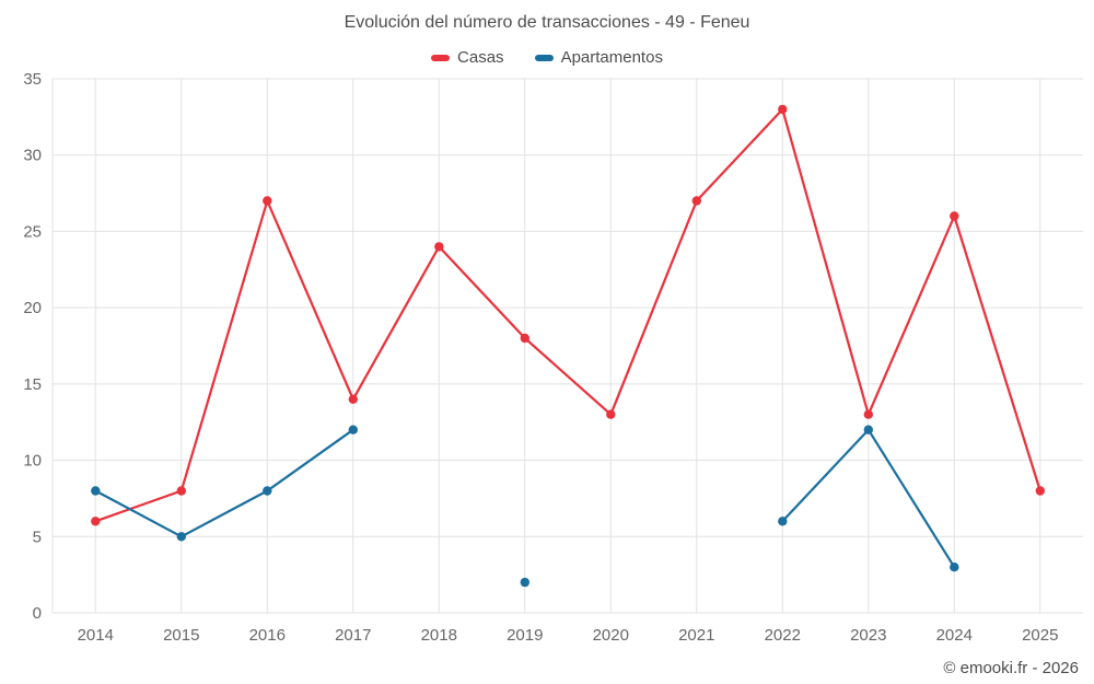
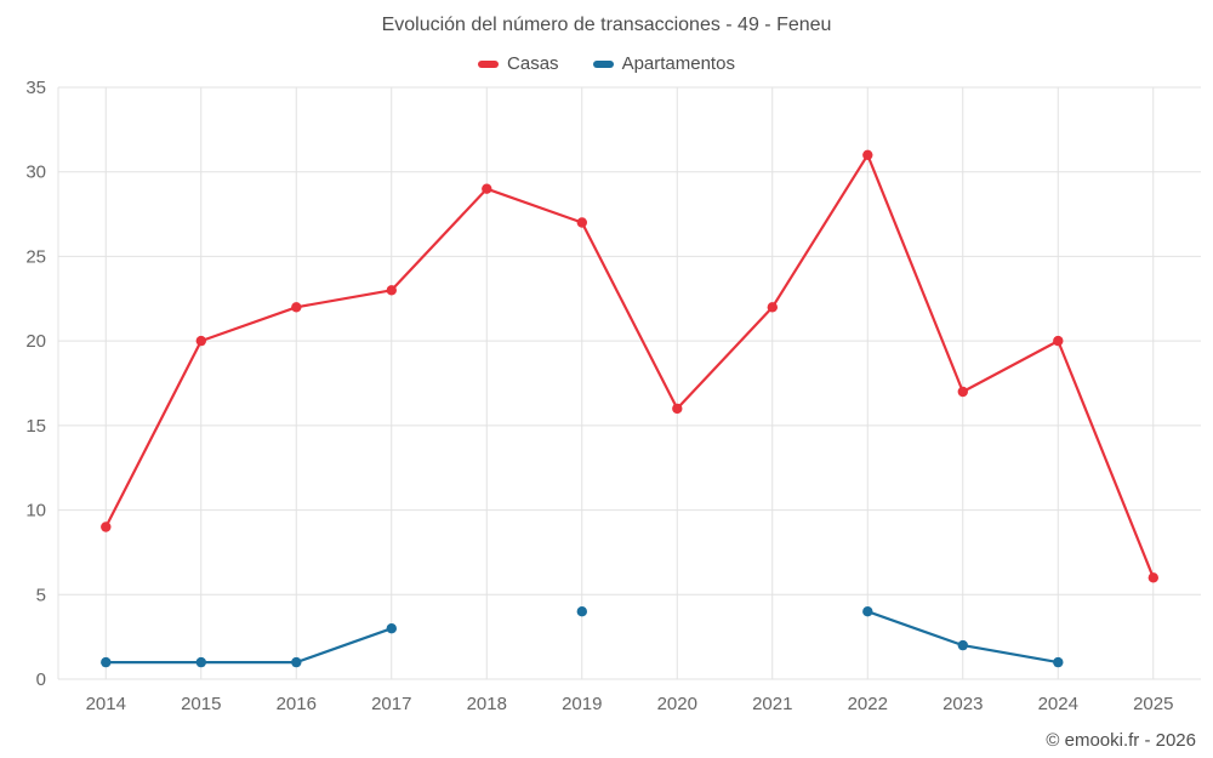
Casas/2014: 6 -> 9
Apartamentos/2014: 8 -> 1
Casas/2015: 8 -> 20
Apartamentos/2015: 5 -> 1
Casas/2016: 27 -> 22
Apartamentos/2016: 8 -> 1
Casas/2017: 14 -> 23
Apartamentos/2017: 12 -> 3
Casas/2018: 24 -> 29
Casas/2019: 18 -> 27
Apartamentos/2019: 2 -> 4
Casas/2020: 13 -> 16
Casas/2021: 27 -> 22
Casas/2022: 33 -> 31
Apartamentos/2022: 6 -> 4
Casas/2023: 13 -> 17
Apartamentos/2023: 12 -> 2
Casas/2024: 26 -> 20
Apartamentos/2024: 3 -> 1
Casas/2025: 8 -> 6
